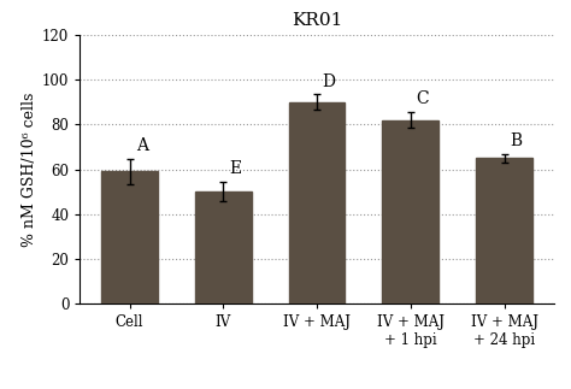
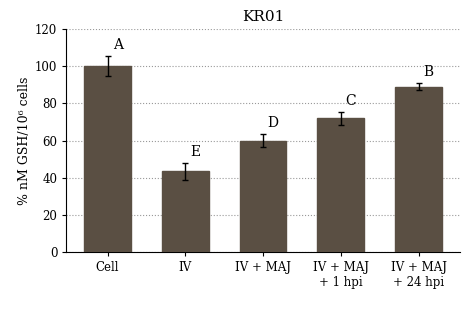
Cell: 59 -> 100
IV: 50 -> 44
IV + MAJ: 90 -> 60
IV + MAJ + 1 hpi: 82 -> 72
IV + MAJ + 24 hpi: 65 -> 89
